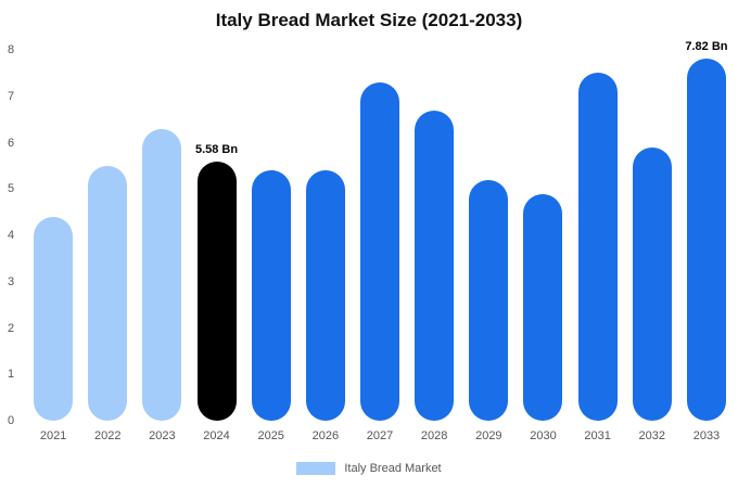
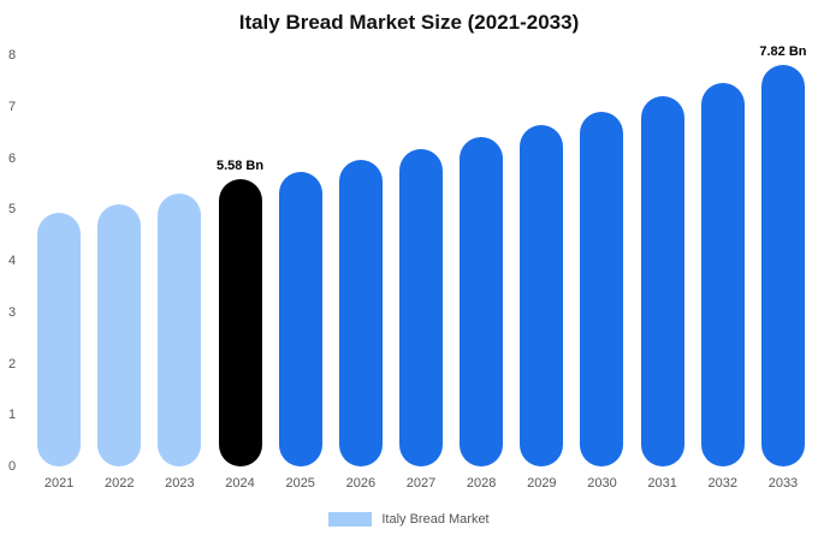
2021: 4.4 -> 4.9
2022: 5.5 -> 5.1
2023: 6.3 -> 5.3
2025: 5.4 -> 5.7
2026: 5.4 -> 6.0
2027: 7.3 -> 6.2
2028: 6.7 -> 6.4
2029: 5.2 -> 6.7
2030: 4.9 -> 6.9
2031: 7.5 -> 7.2
2032: 5.9 -> 7.5
